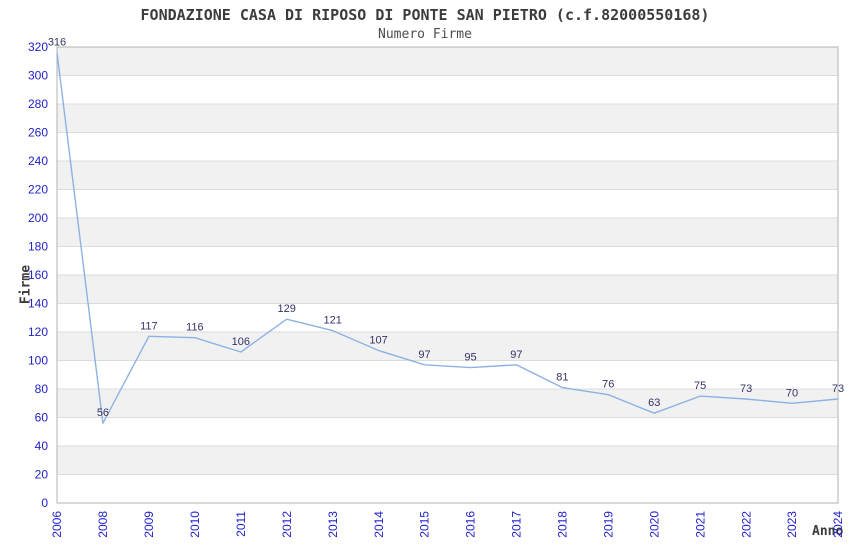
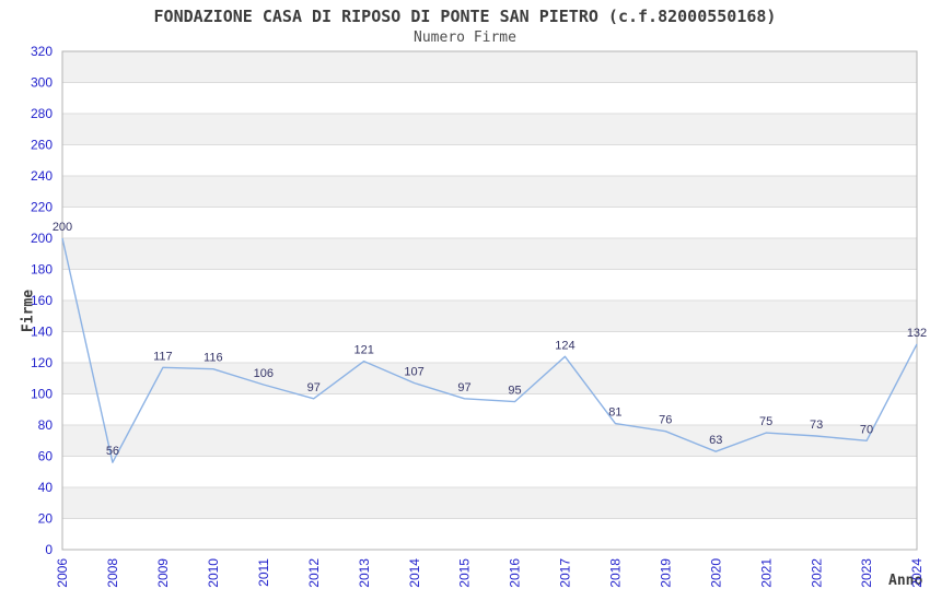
2006: 316 -> 200
2012: 129 -> 97
2017: 97 -> 124
2024: 73 -> 132
